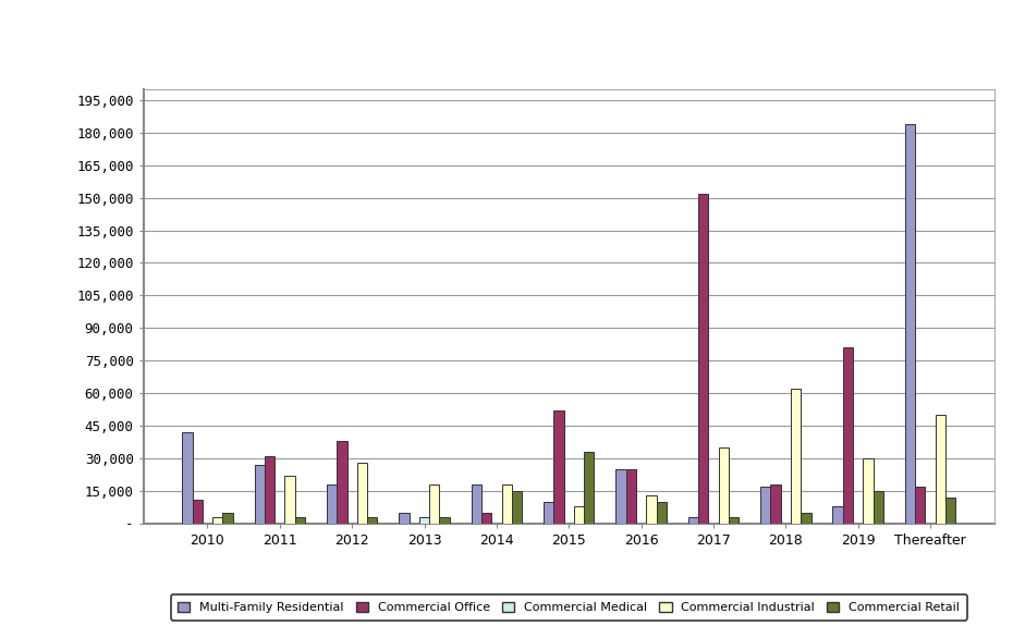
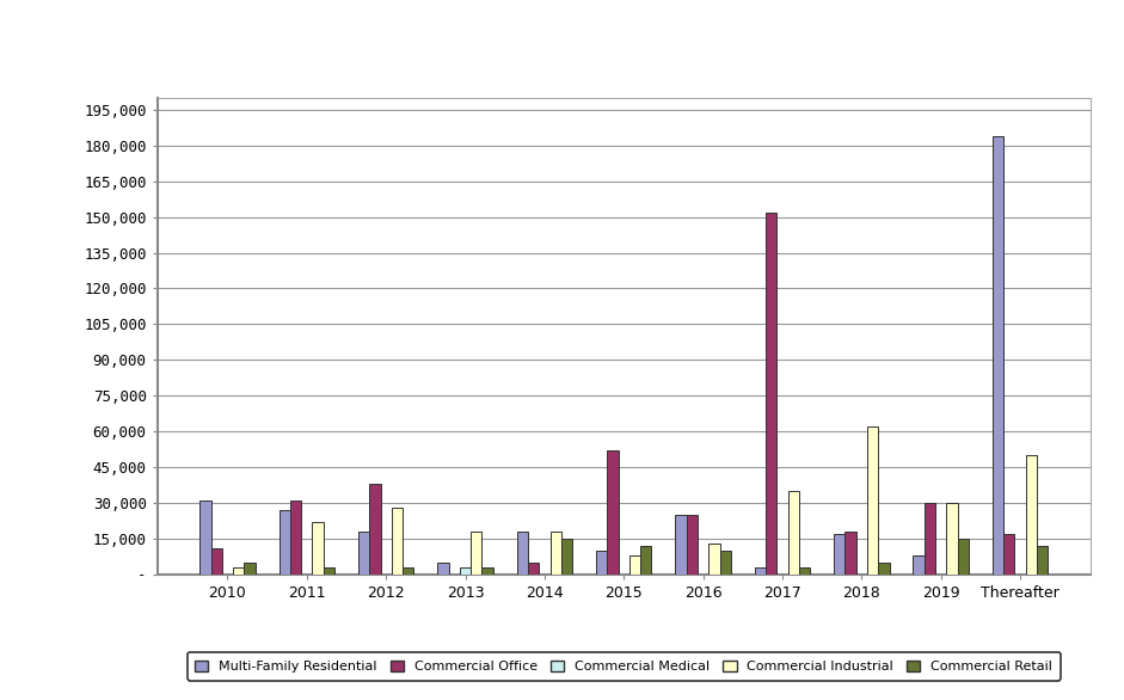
Multi-Family Residential/2010: 42,000 -> 31,000
Commercial Retail/2015: 33,000 -> 12,000
Commercial Office/2019: 81,000 -> 30,000
